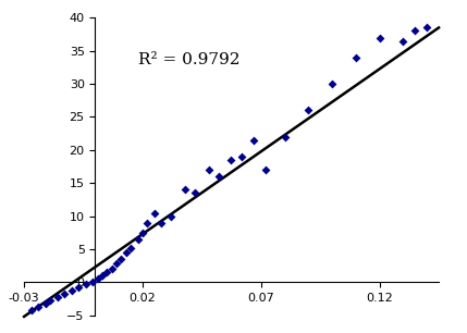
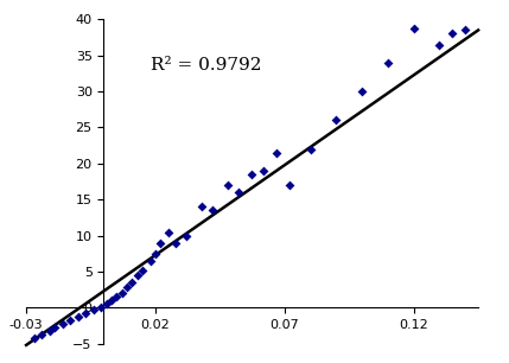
0.12: 37.0 -> 38.8
